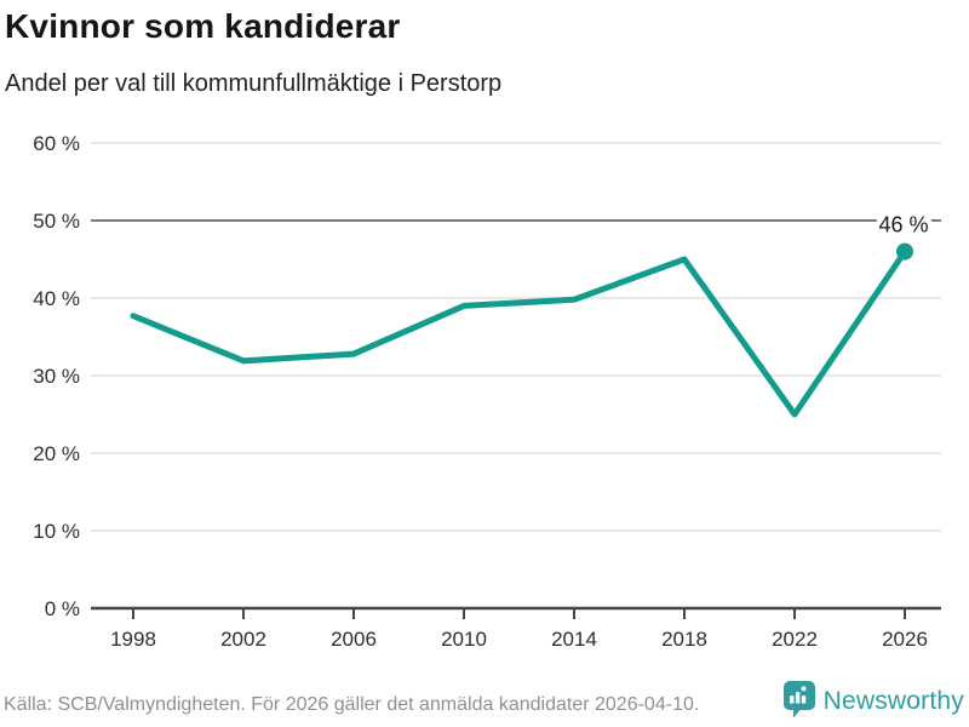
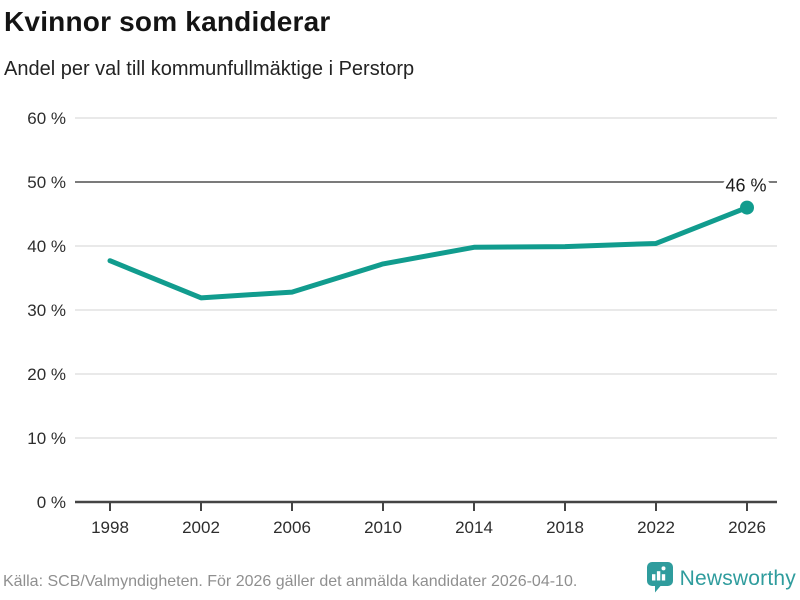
2010: 39% -> 37%
2018: 45% -> 40%
2022: 25% -> 40%
